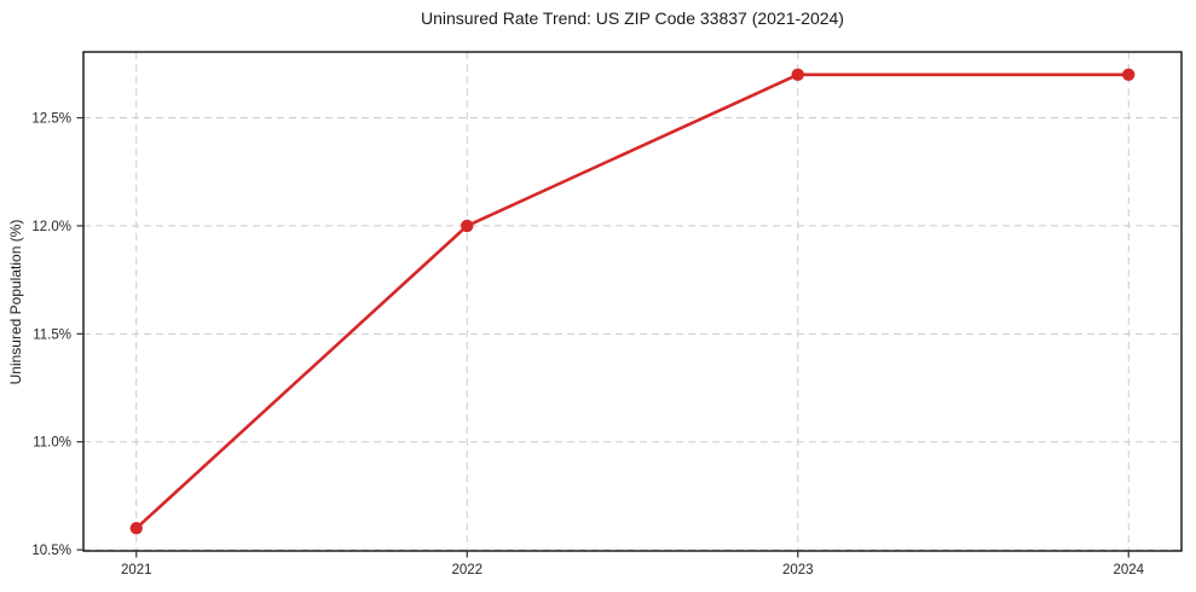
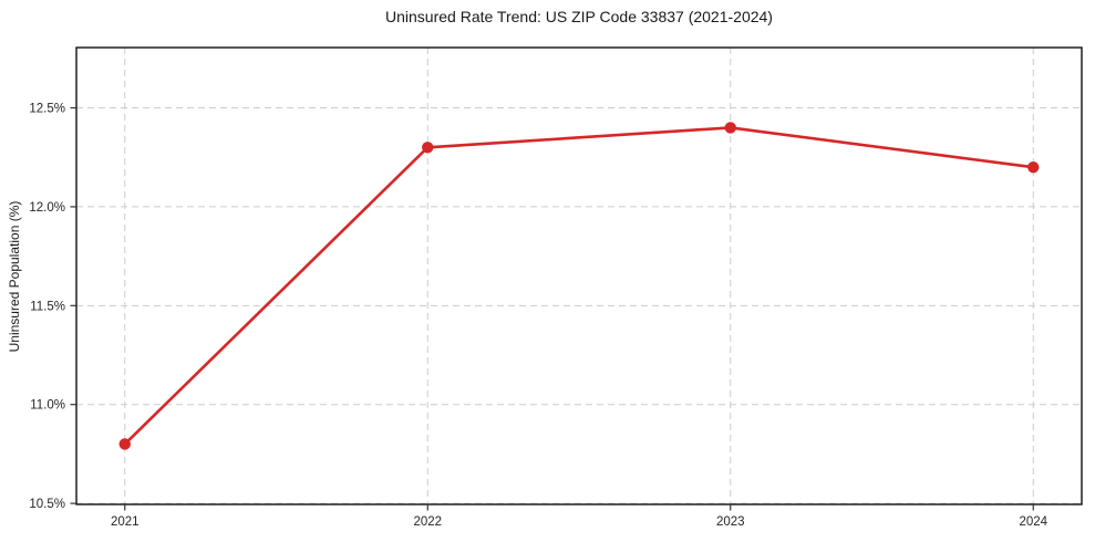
2021: 10.6% -> 10.8%
2022: 12.0% -> 12.3%
2023: 12.7% -> 12.4%
2024: 12.7% -> 12.2%
